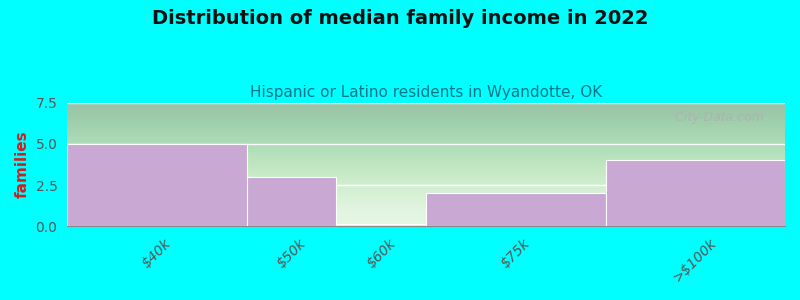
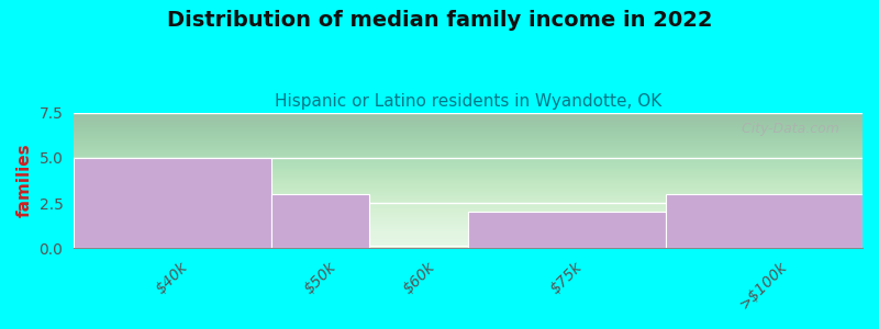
>$100k: 4.0 -> 3.0
